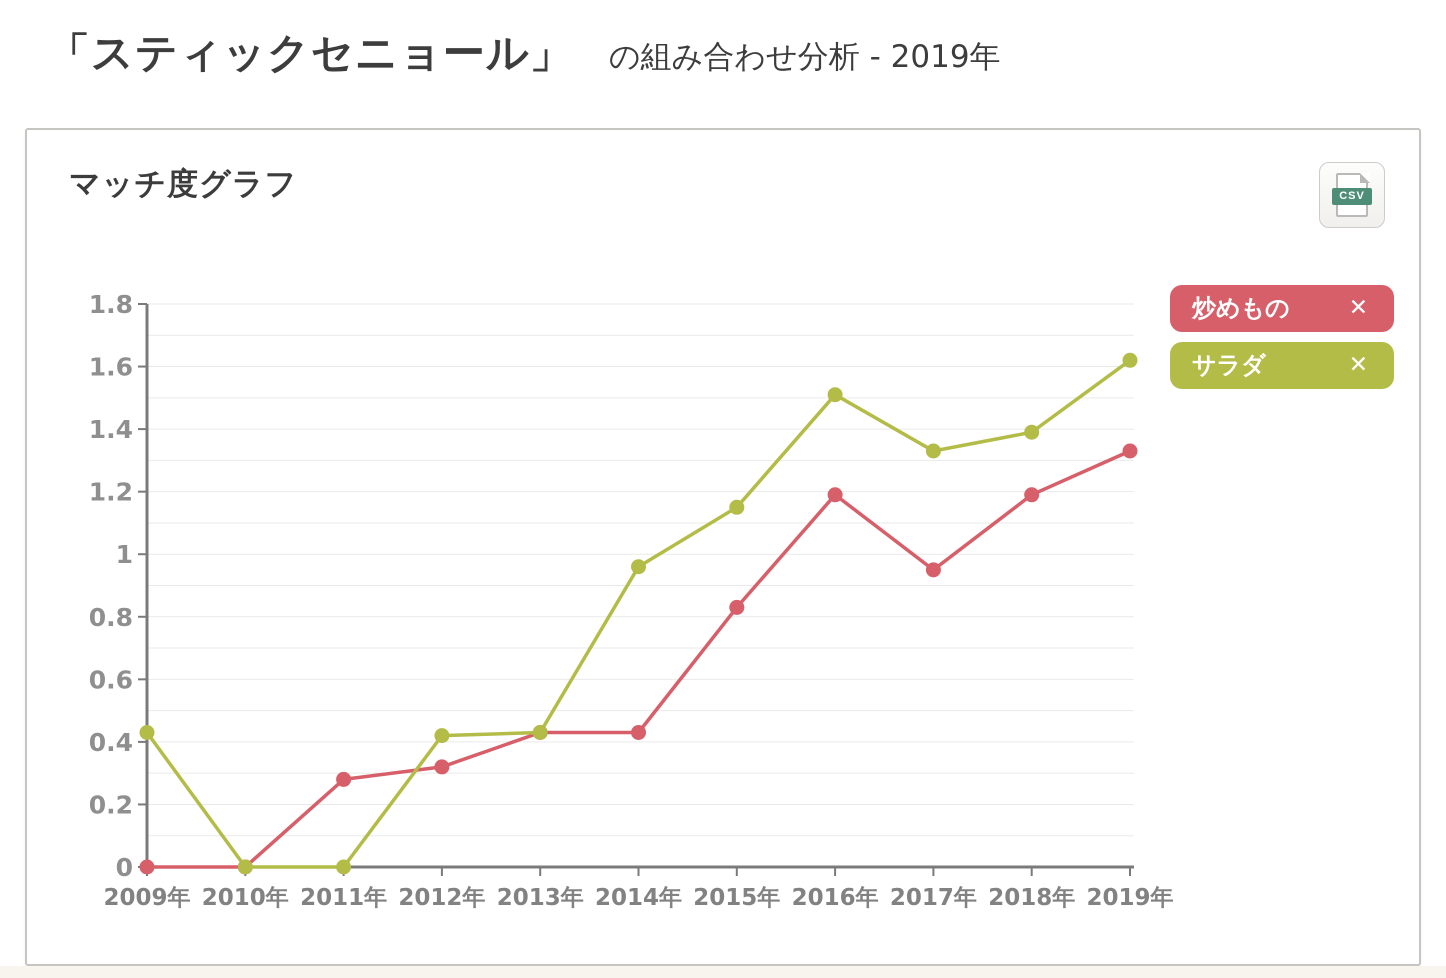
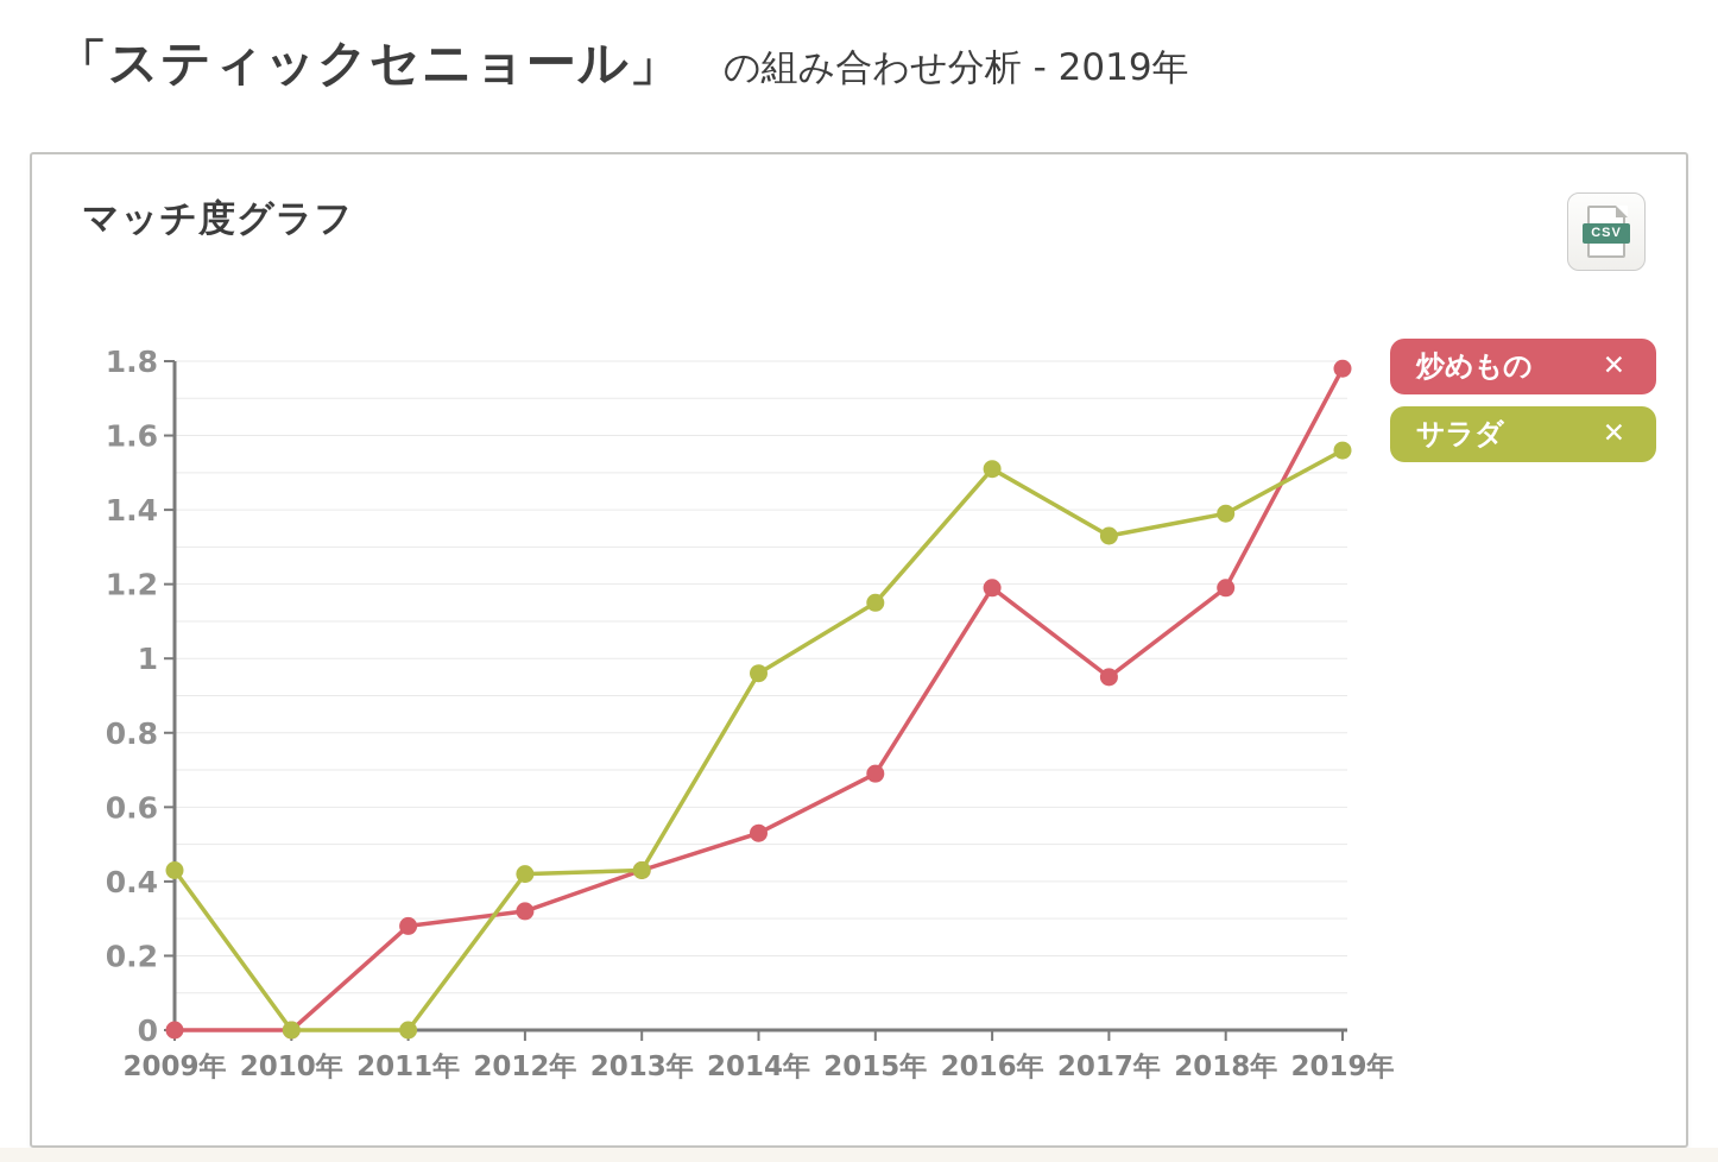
炒めもの/2014年: 0.43 -> 0.53
炒めもの/2015年: 0.83 -> 0.69
炒めもの/2019年: 1.33 -> 1.78
サラダ/2019年: 1.62 -> 1.56
